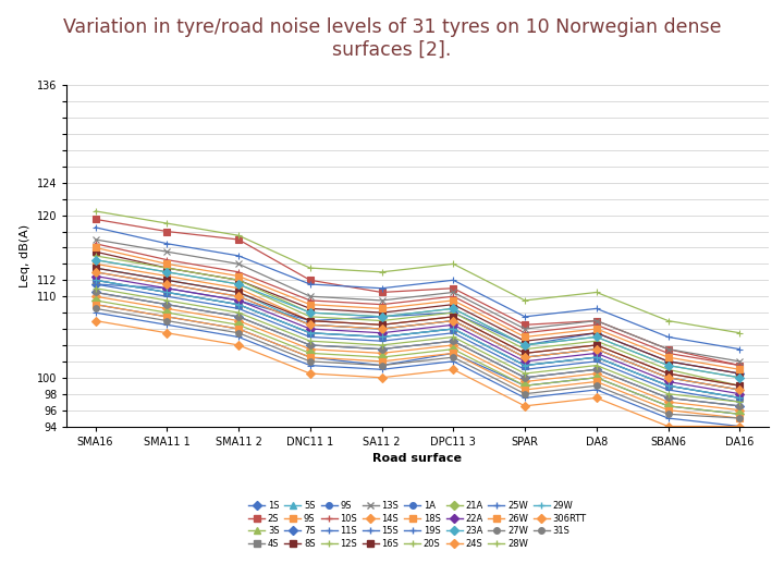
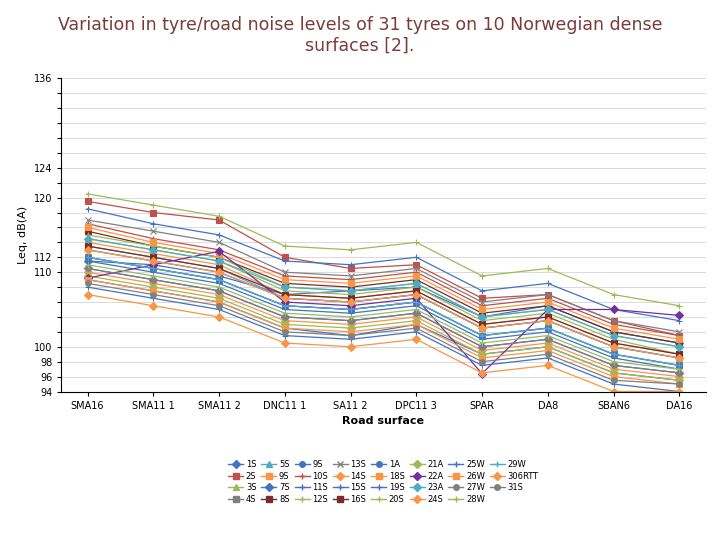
22A/SMA16: 112.5 -> 109.2
22A/SMA11 2: 109.5 -> 112.8
22A/SPAR: 102.0 -> 96.4
22A/DA8: 103.0 -> 105.0
22A/SBAN6: 99.5 -> 105.0
22A/DA16: 98.0 -> 104.2
